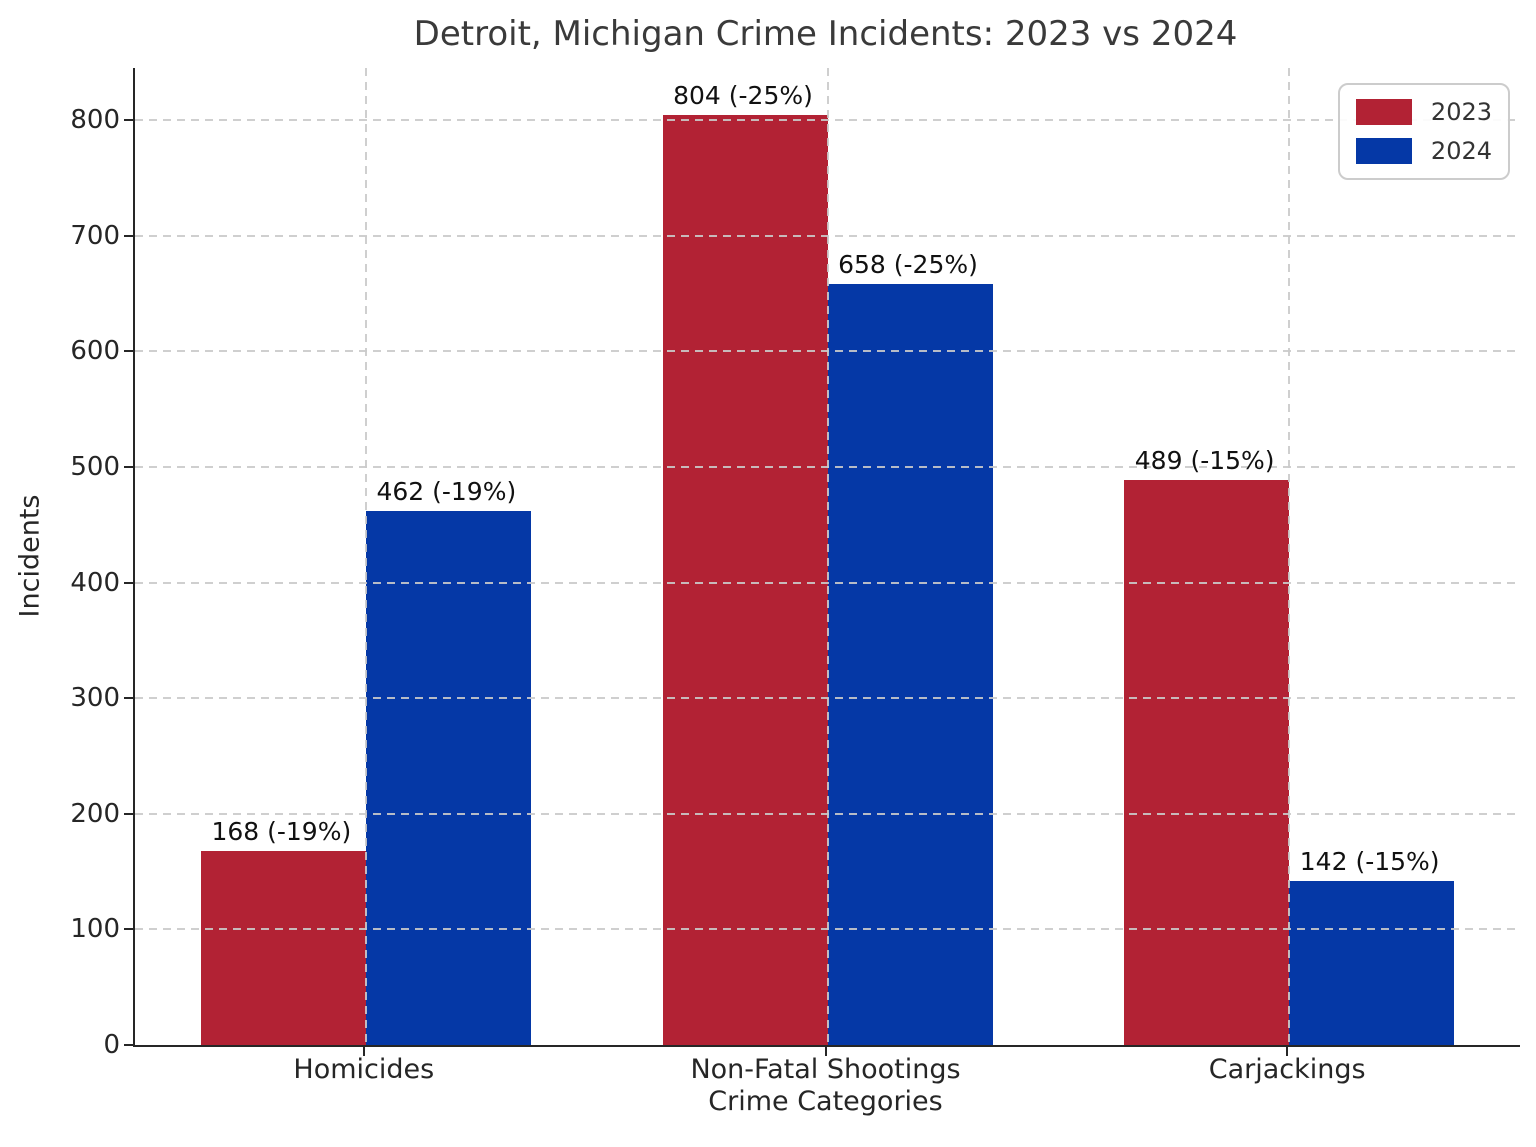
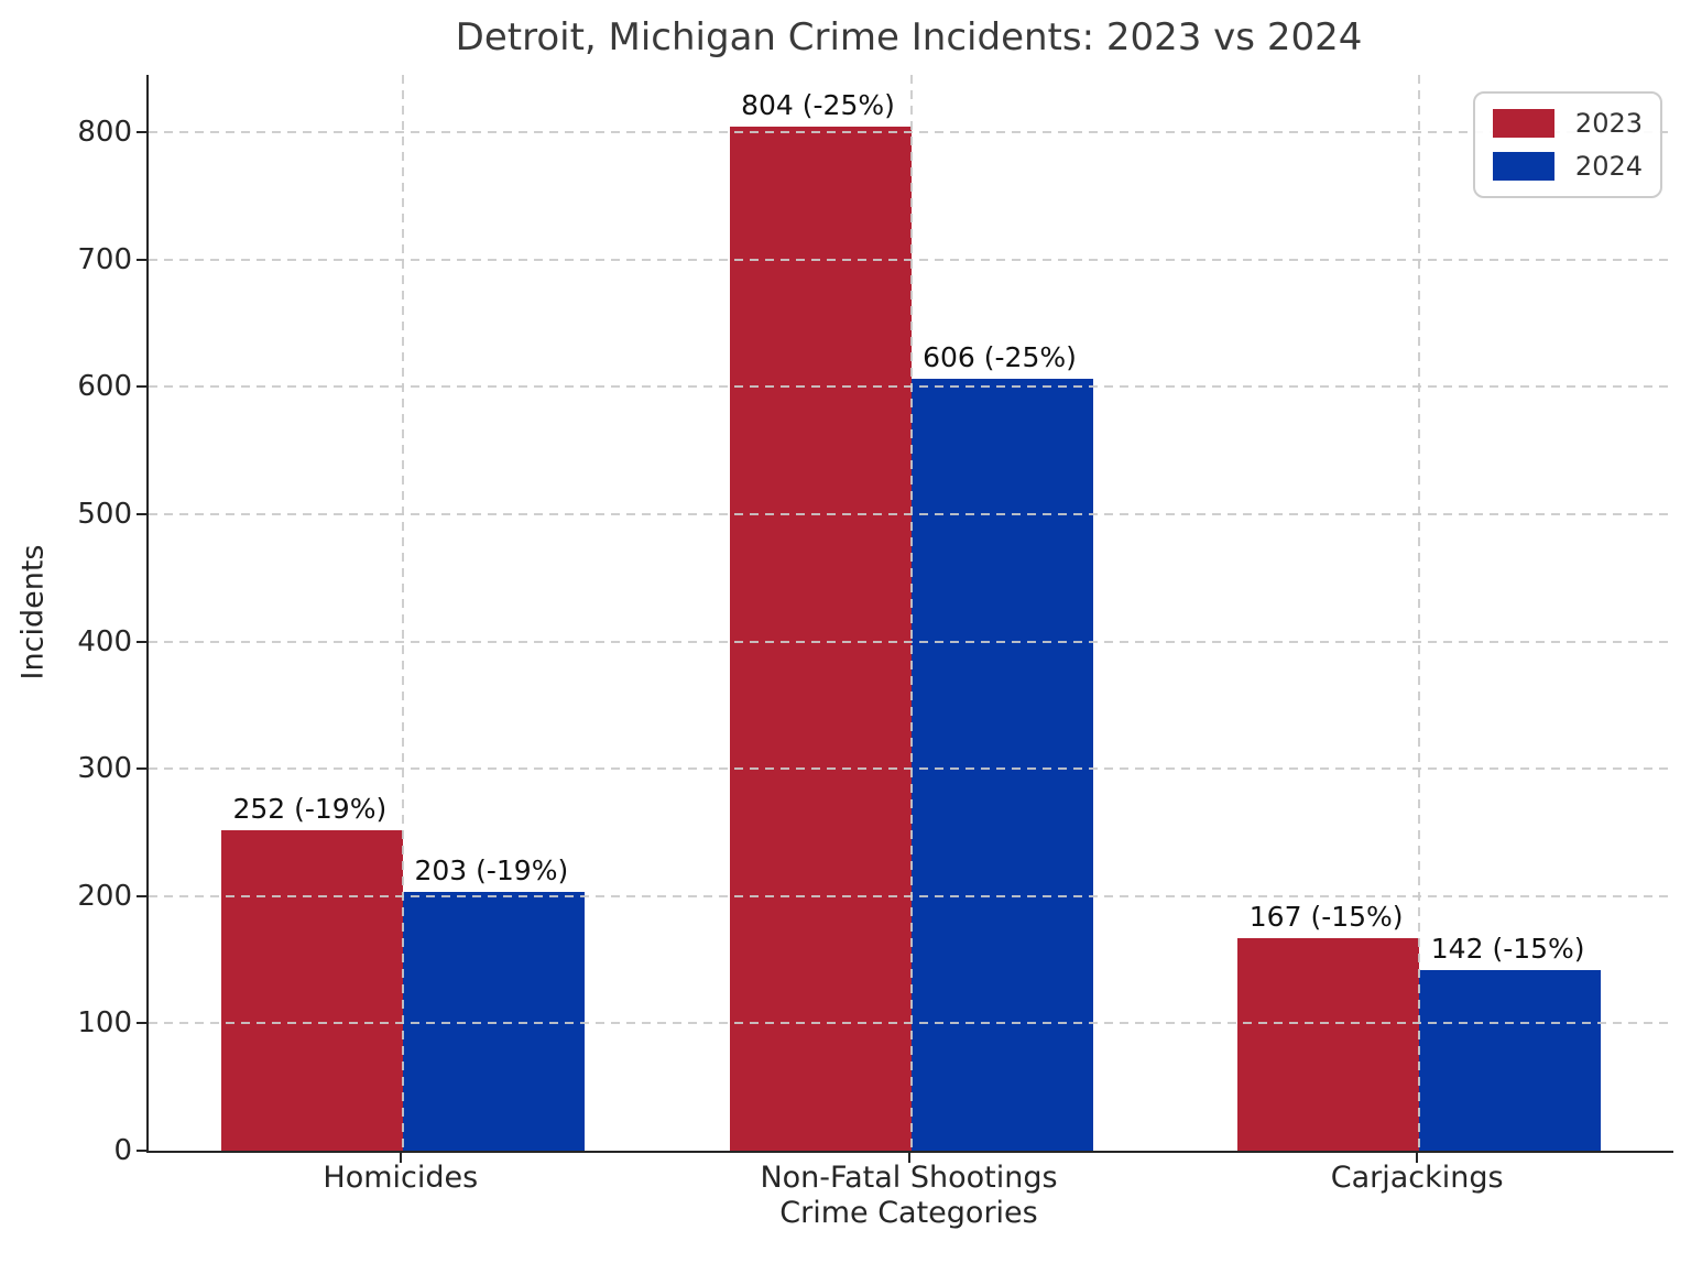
2023/Homicides: 168 -> 252
2024/Homicides: 462 -> 203
2024/Non-Fatal Shootings: 658 -> 606
2023/Carjackings: 489 -> 167
